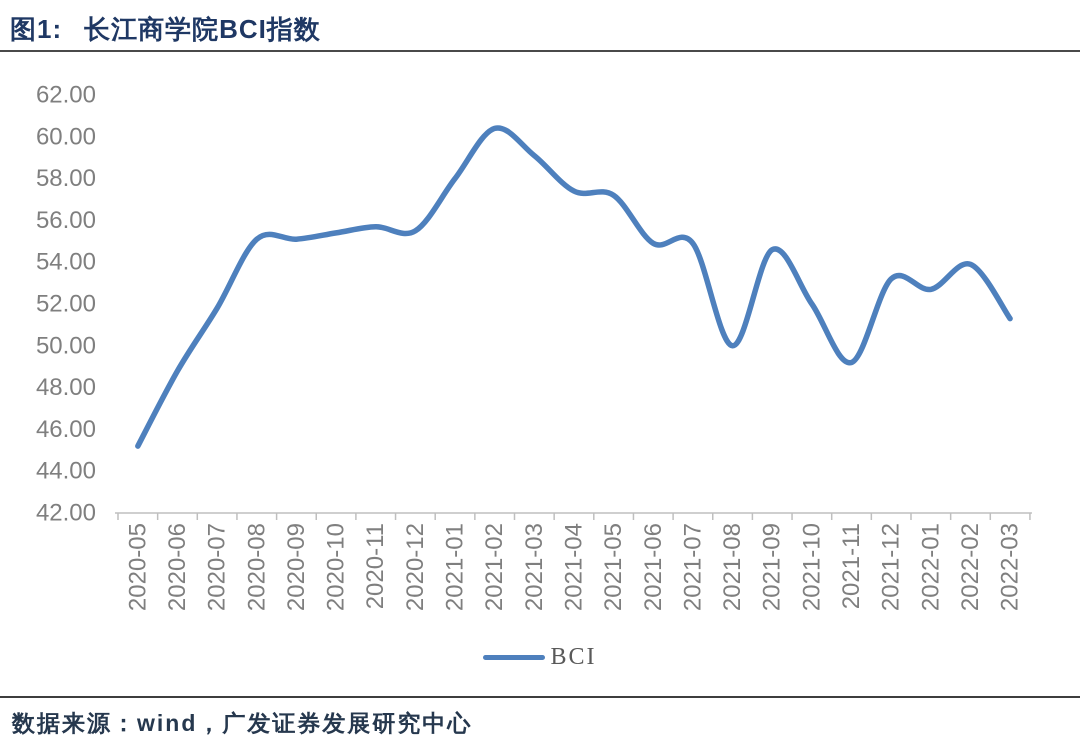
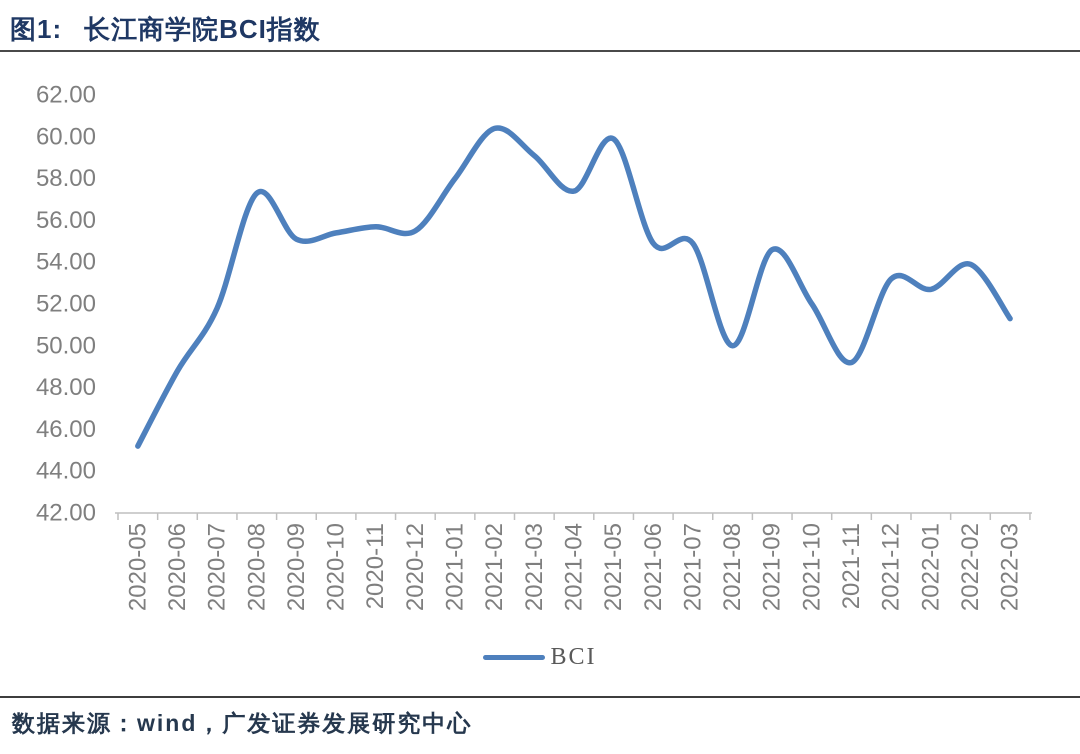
2020-08: 55.1 -> 57.3
2021-05: 57.2 -> 59.9
